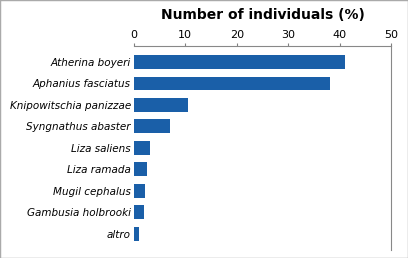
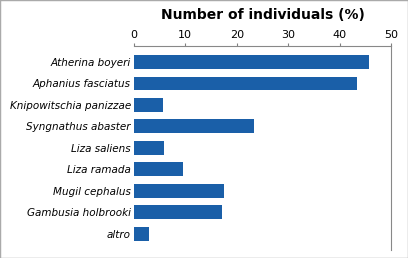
Atherina boyeri: 41.0 -> 45.6
Aphanius fasciatus: 38.0 -> 43.4
Knipowitschia panizzae: 10.5 -> 5.6
Syngnathus abaster: 7.0 -> 23.4
Liza saliens: 3.2 -> 5.8
Liza ramada: 2.5 -> 9.6
Mugil cephalus: 2.2 -> 17.6
Gambusia holbrooki: 2.0 -> 17.2
altro: 1.0 -> 3.0
